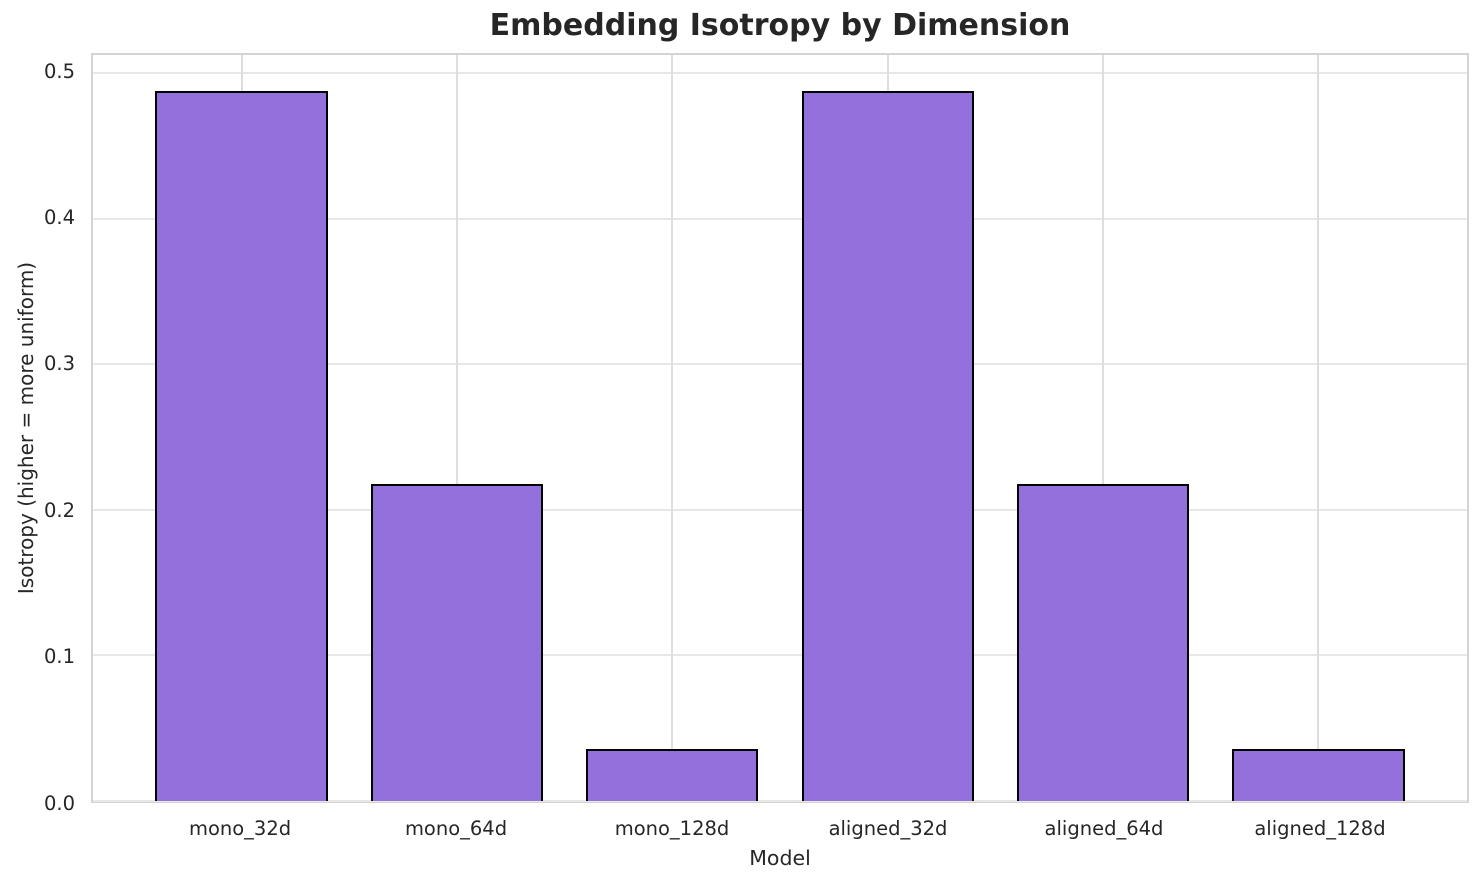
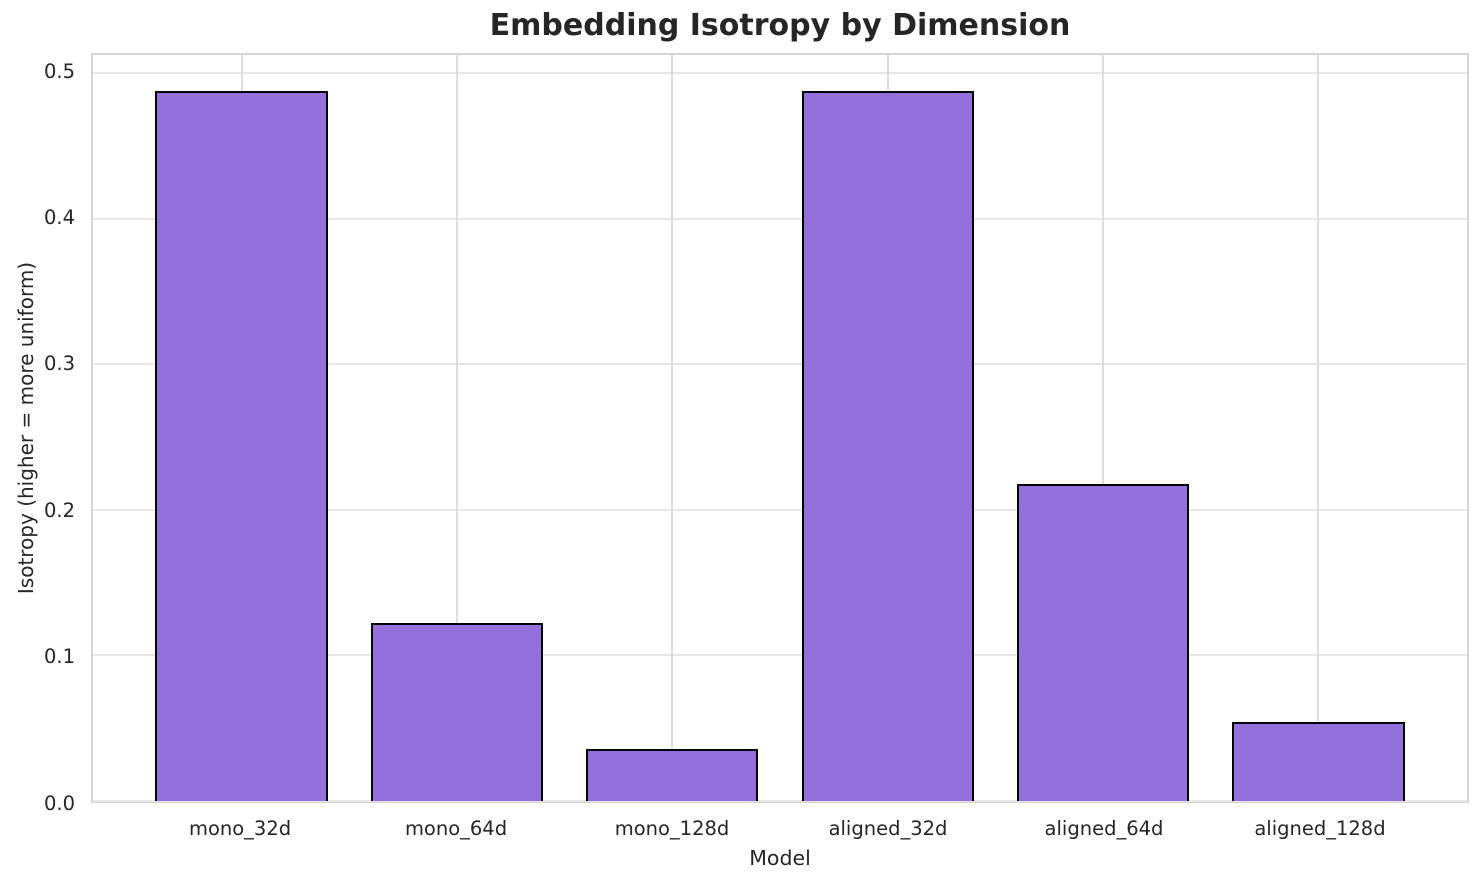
mono_64d: 0.218 -> 0.122
aligned_128d: 0.036 -> 0.054
